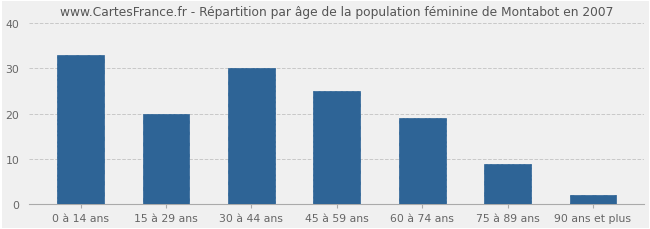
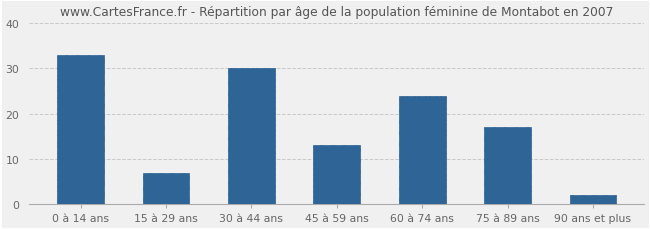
15 à 29 ans: 20 -> 7
45 à 59 ans: 25 -> 13
60 à 74 ans: 19 -> 24
75 à 89 ans: 9 -> 17
